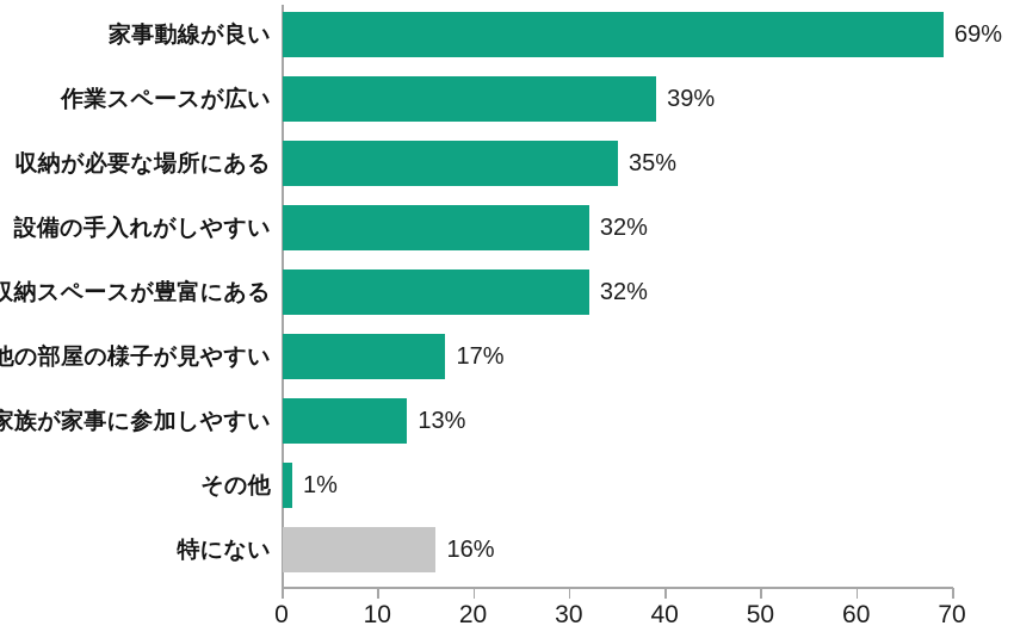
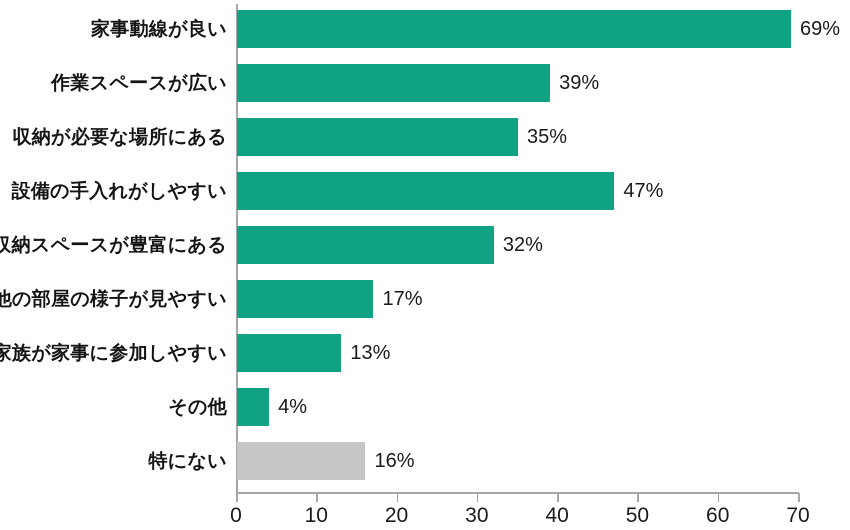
設備の手入れがしやすい: 32% -> 47%
その他: 1% -> 4%
